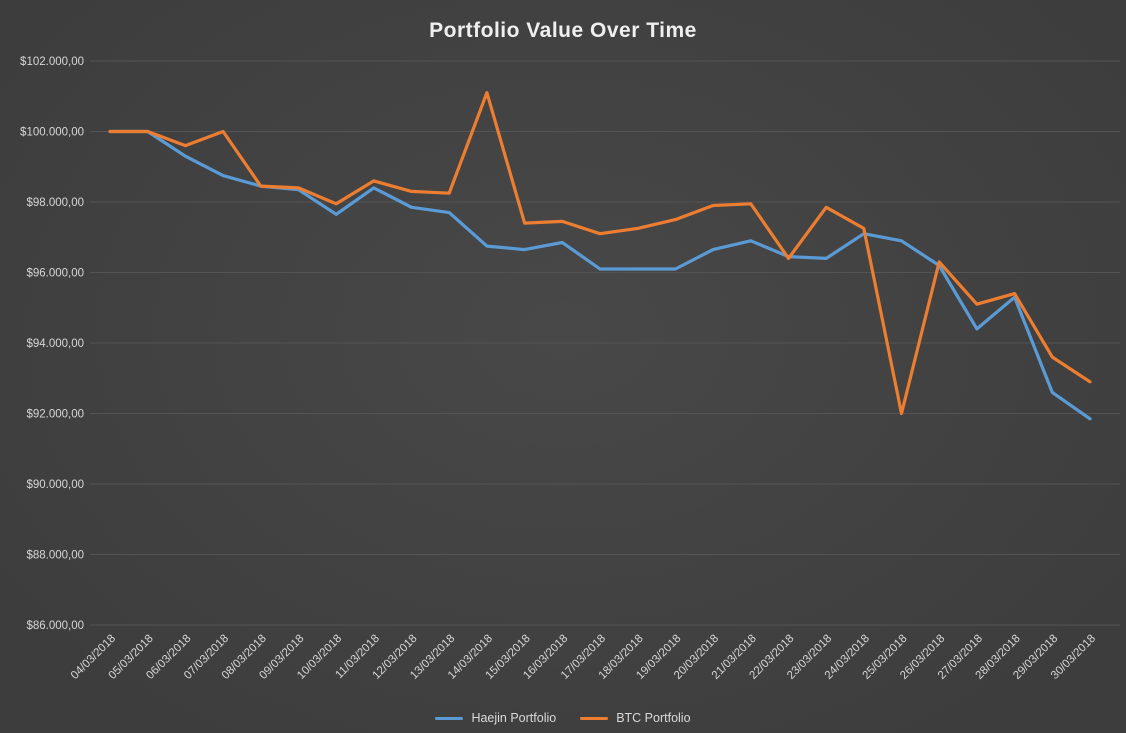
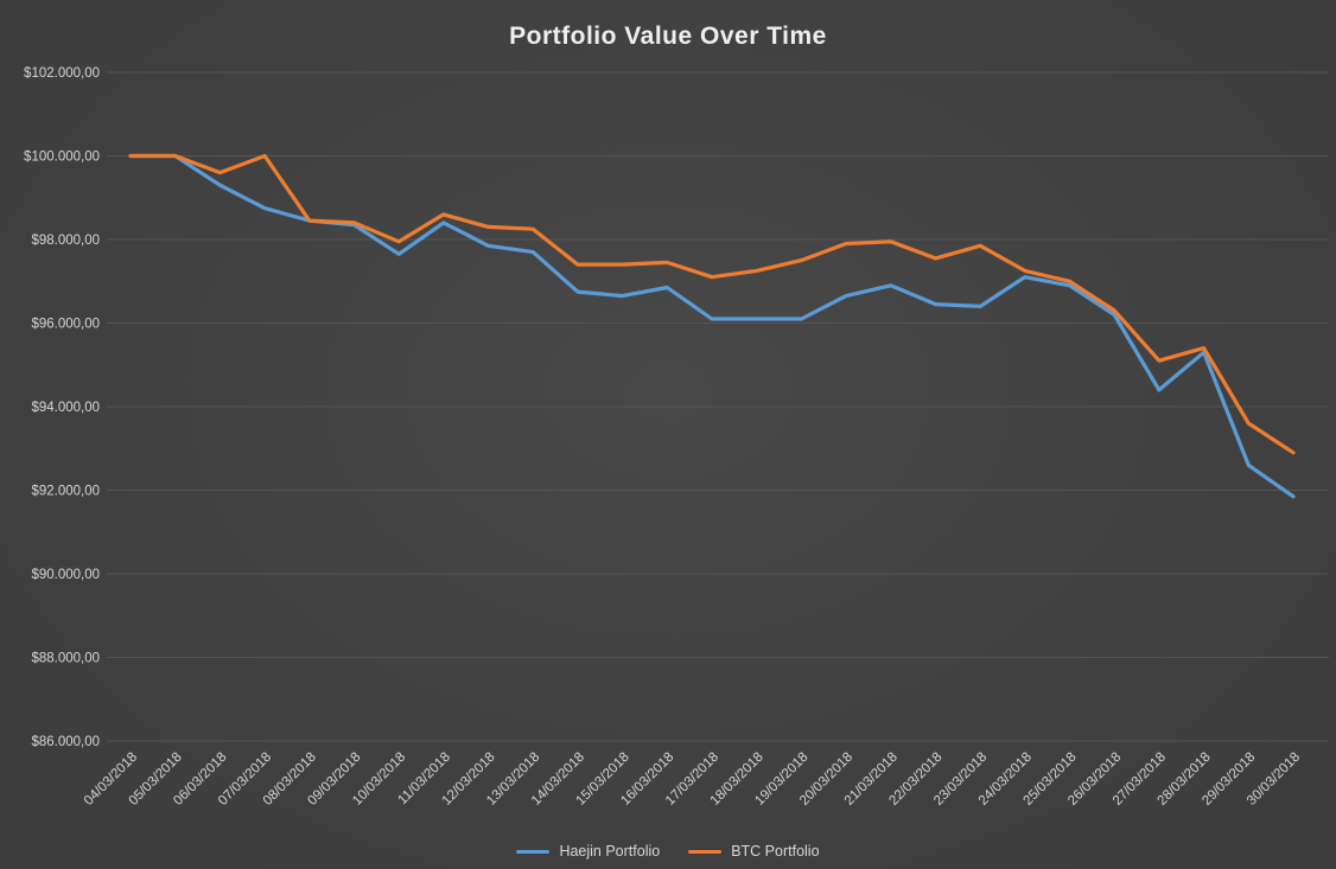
BTC Portfolio/14/03/2018: $101100 -> $97400
BTC Portfolio/22/03/2018: $96400 -> $97600
BTC Portfolio/25/03/2018: $92000 -> $97000
